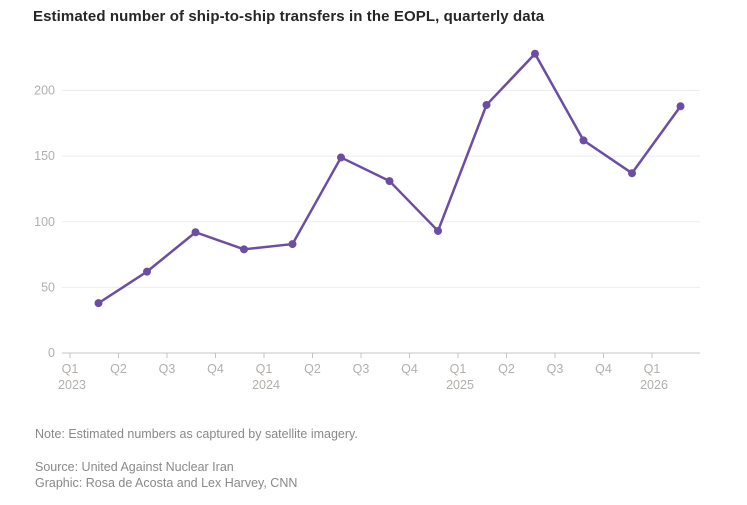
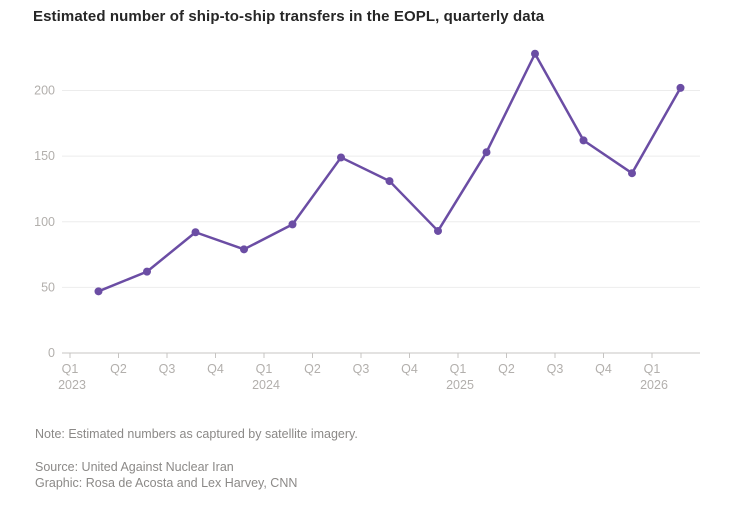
Q1 2023: 38 -> 47
Q1 2024: 83 -> 98
Q1 2025: 189 -> 153
Q1 2026: 188 -> 202
